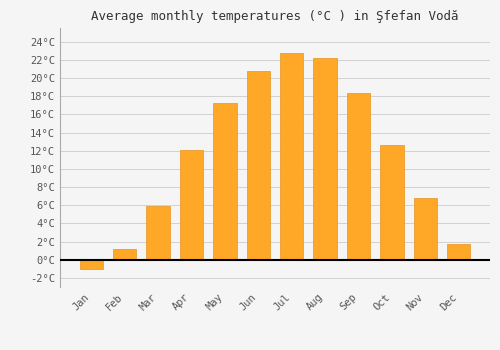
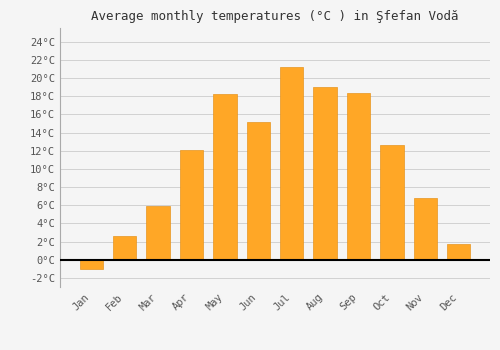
Feb: 1.2°C -> 2.6°C
May: 17.3°C -> 18.2°C
Jun: 20.8°C -> 15.2°C
Jul: 22.7°C -> 21.2°C
Aug: 22.2°C -> 19.0°C
